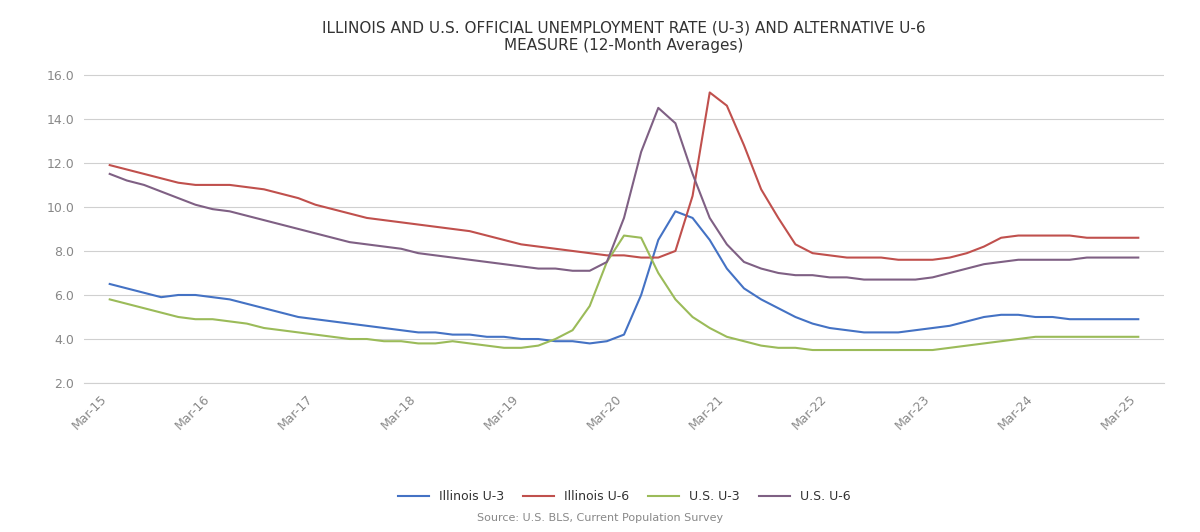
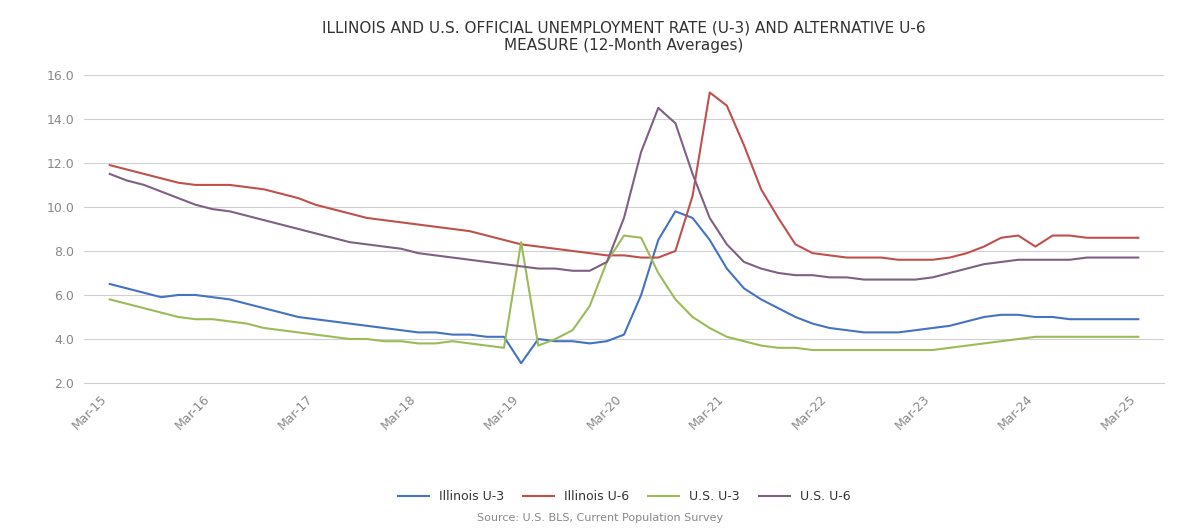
Illinois U-3/Mar-19: 4.0 -> 2.9
U.S. U-3/Mar-19: 3.6 -> 8.4
Illinois U-6/Mar-24: 8.7 -> 8.2
